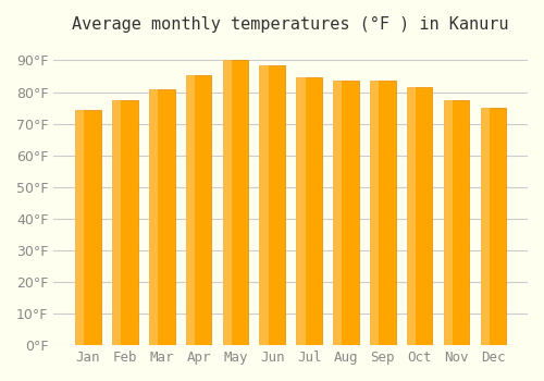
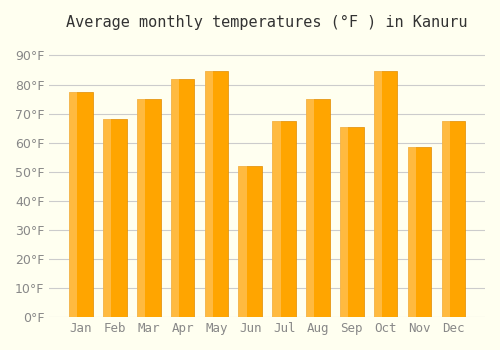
Jan: 74.5°F -> 77.5°F
Feb: 77.5°F -> 68.0°F
Mar: 81.0°F -> 75.0°F
Apr: 85.5°F -> 82.0°F
May: 90.0°F -> 84.5°F
Jun: 88.5°F -> 52.0°F
Jul: 84.5°F -> 67.5°F
Aug: 83.5°F -> 75.0°F
Sep: 83.5°F -> 65.5°F
Oct: 81.5°F -> 84.5°F
Nov: 77.5°F -> 58.5°F
Dec: 75.0°F -> 67.5°F
